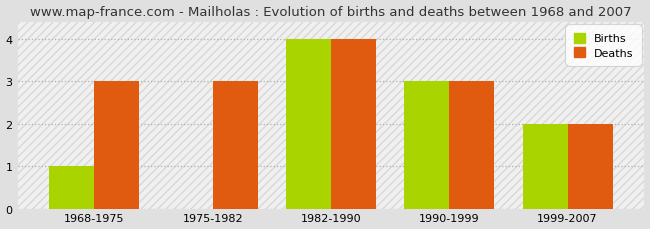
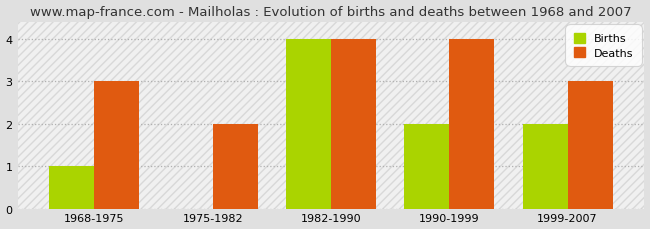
Deaths/1975-1982: 3 -> 2
Births/1990-1999: 3 -> 2
Deaths/1990-1999: 3 -> 4
Deaths/1999-2007: 2 -> 3
